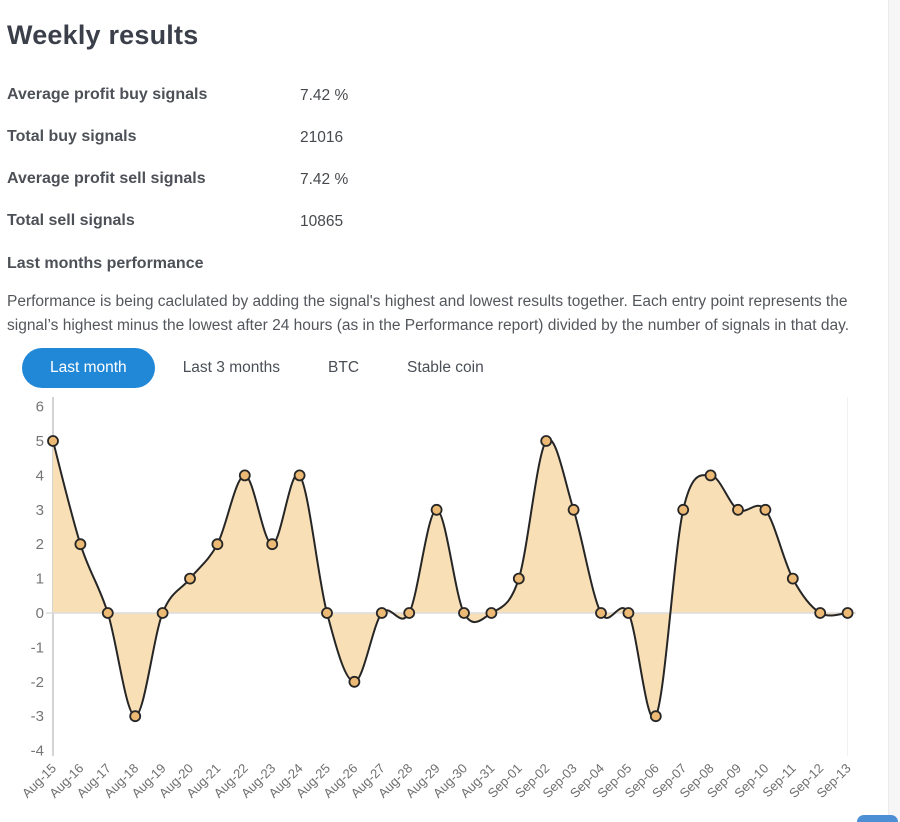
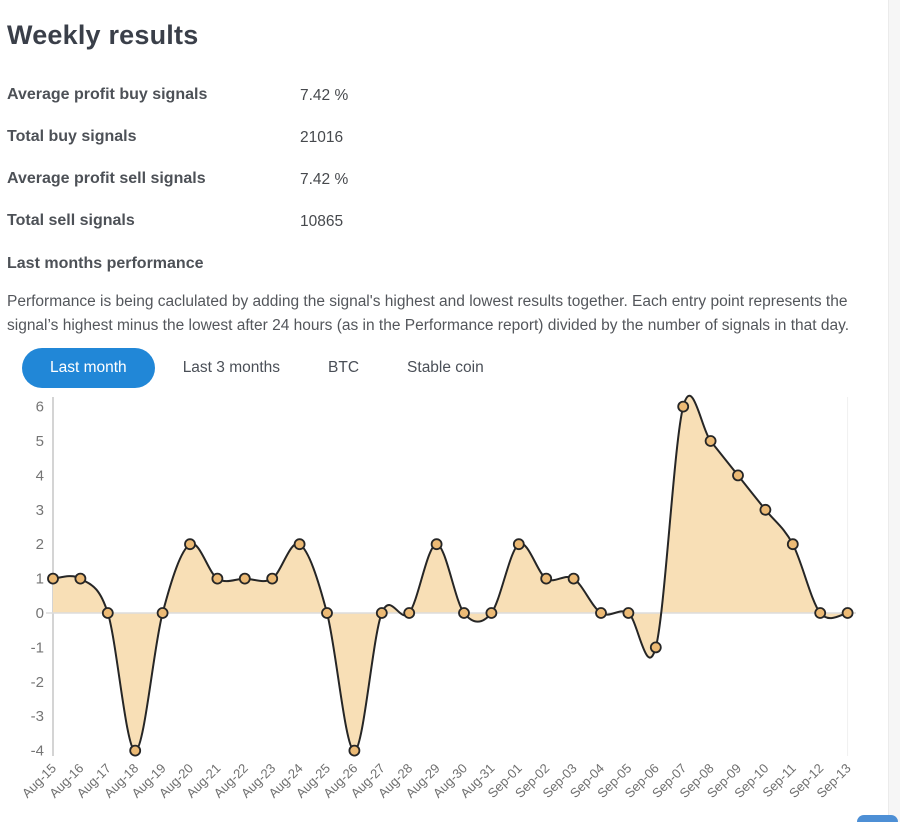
Aug-15: 5 -> 1
Aug-16: 2 -> 1
Aug-18: -3 -> -4
Aug-20: 1 -> 2
Aug-21: 2 -> 1
Aug-22: 4 -> 1
Aug-23: 2 -> 1
Aug-24: 4 -> 2
Aug-26: -2 -> -4
Aug-29: 3 -> 2
Sep-01: 1 -> 2
Sep-02: 5 -> 1
Sep-03: 3 -> 1
Sep-06: -3 -> -1
Sep-07: 3 -> 6
Sep-08: 4 -> 5
Sep-09: 3 -> 4
Sep-11: 1 -> 2
